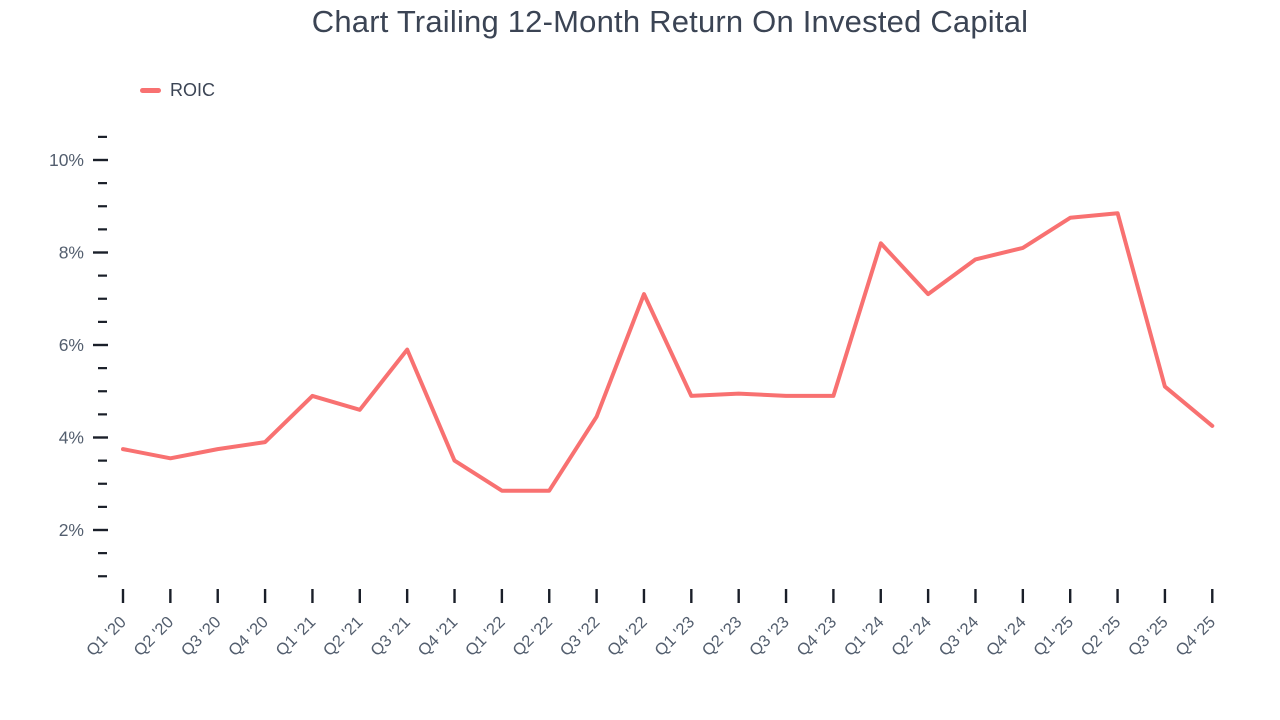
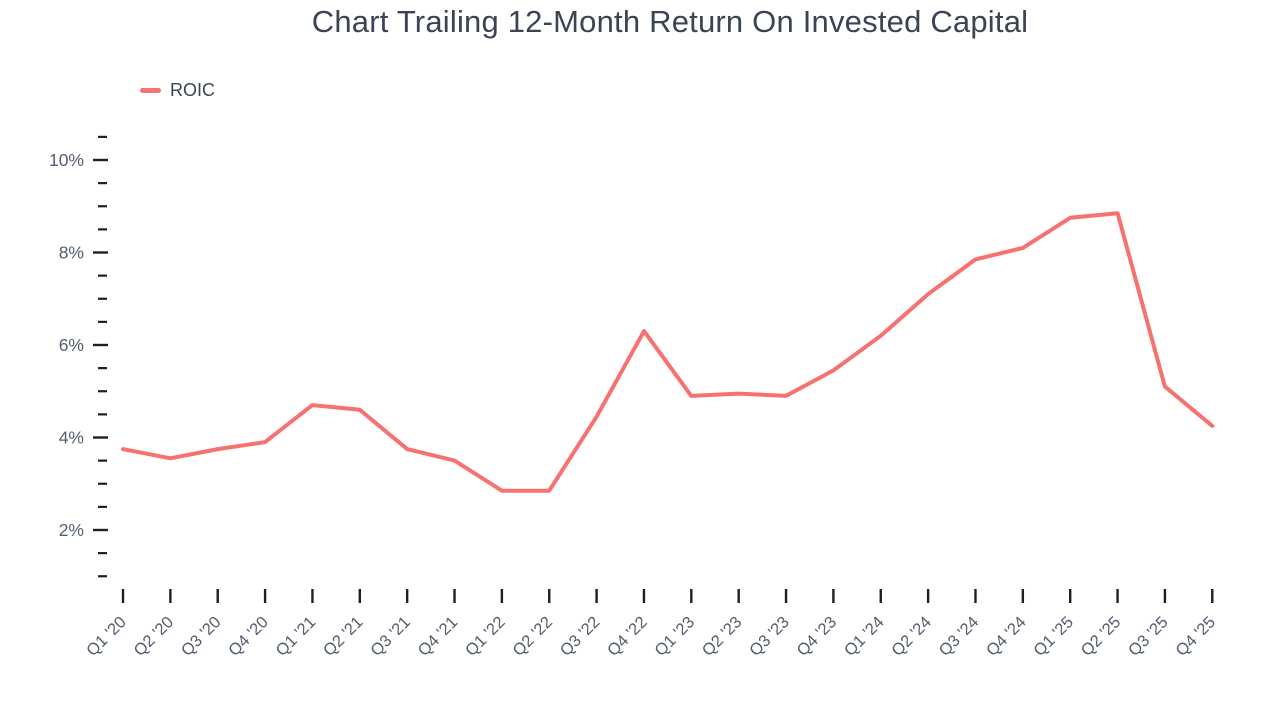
Q1 '21: 4.9% -> 4.7%
Q3 '21: 5.9% -> 3.8%
Q4 '22: 7.1% -> 6.3%
Q4 '23: 4.9% -> 5.5%
Q1 '24: 8.2% -> 6.2%
